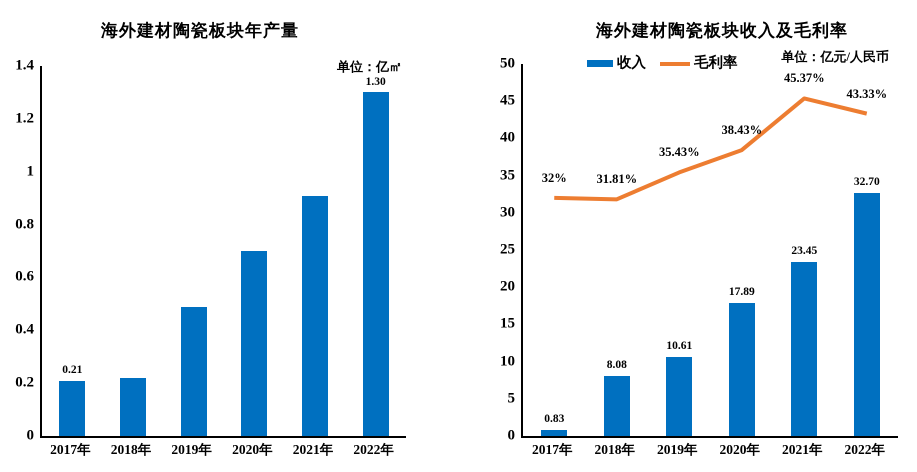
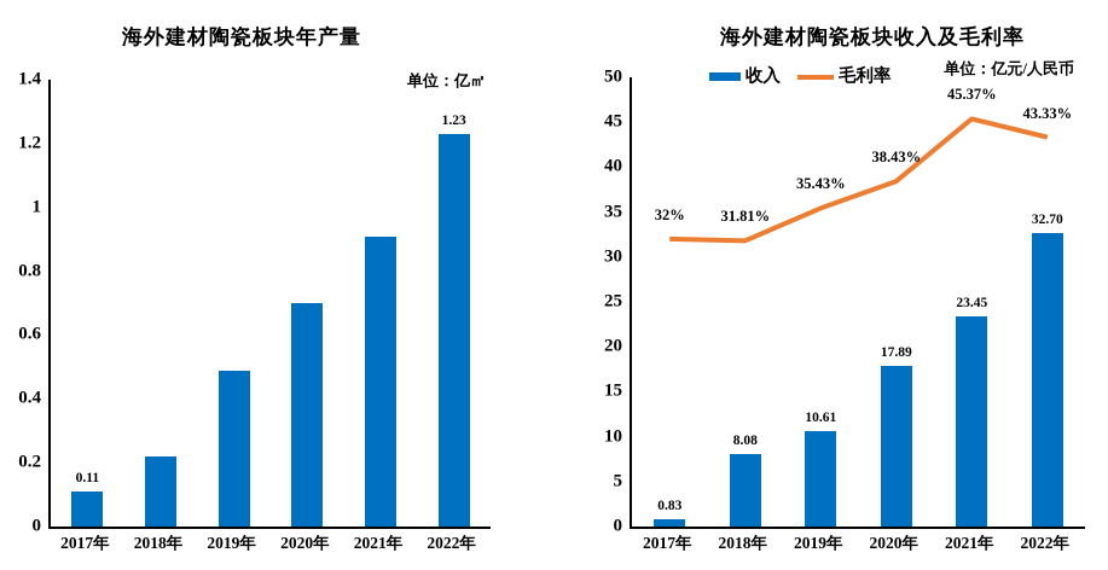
海外建材陶瓷板块年产量/2017年: 0.21 -> 0.11
海外建材陶瓷板块年产量/2022年: 1.30 -> 1.23
